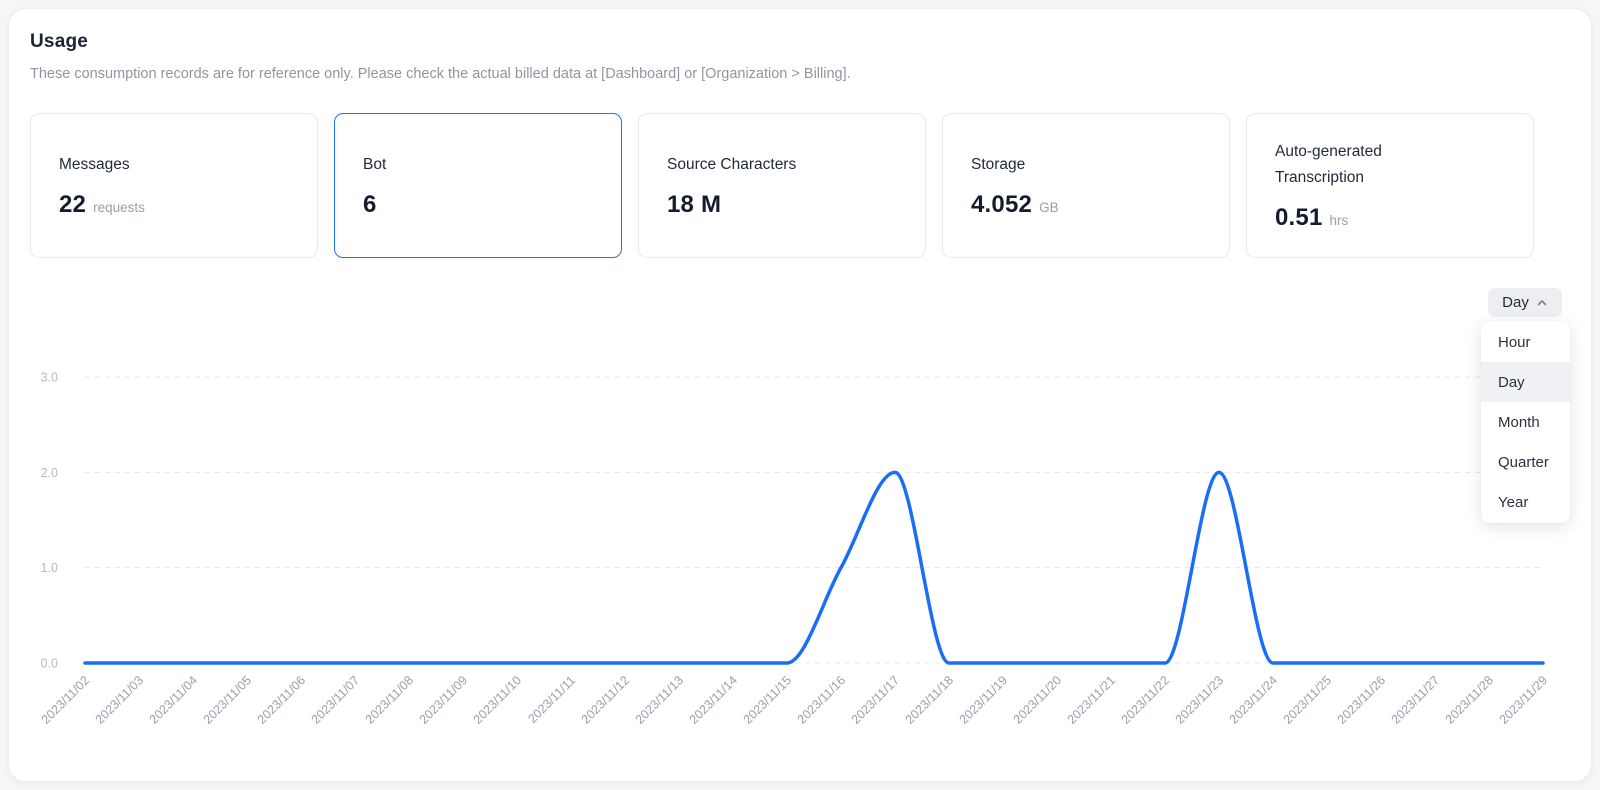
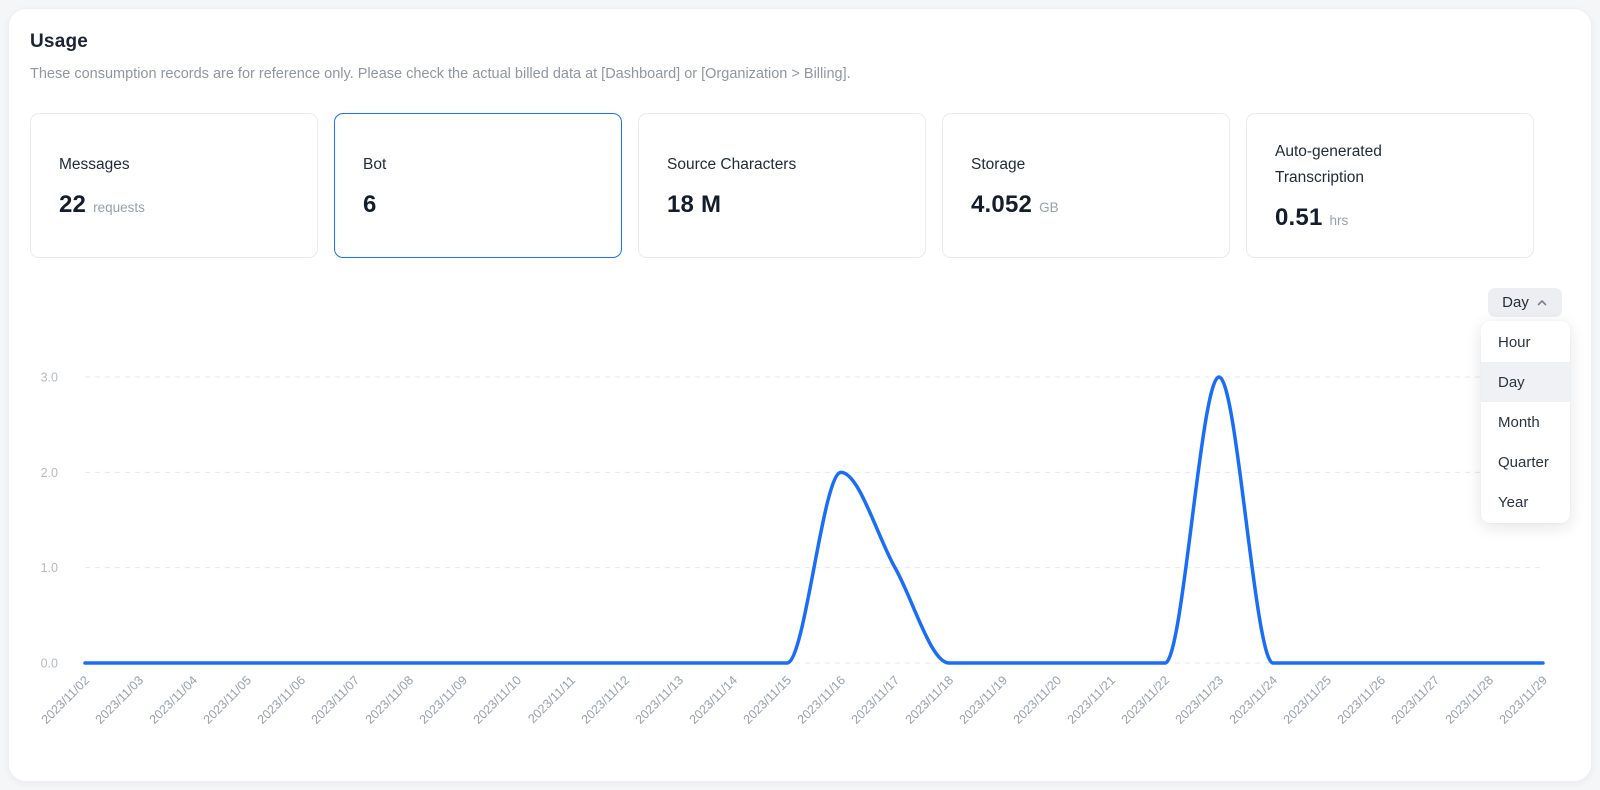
2023/11/16: 1 -> 2
2023/11/17: 2 -> 1
2023/11/23: 2 -> 3
